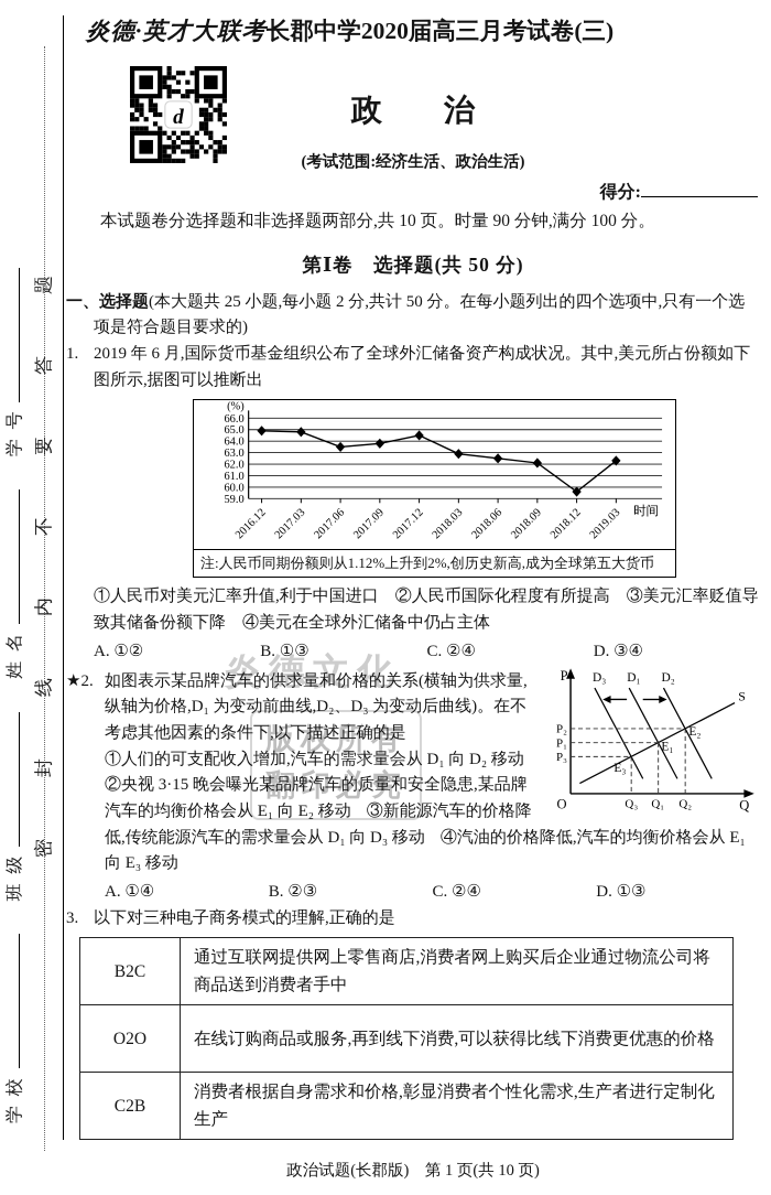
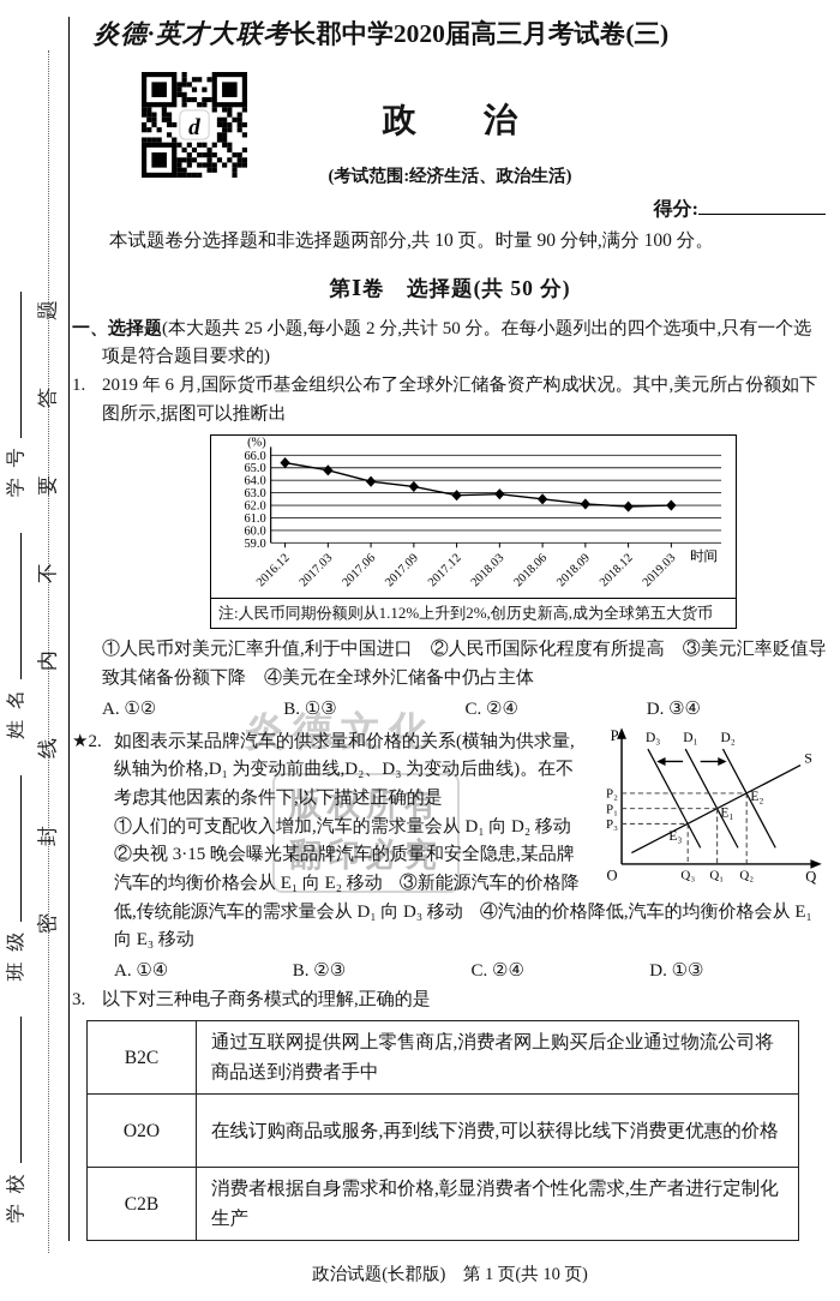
2016.12: 64.9 -> 65.4
2017.06: 63.5 -> 63.9
2017.09: 63.8 -> 63.5
2017.12: 64.5 -> 62.8
2018.12: 59.6 -> 61.9
2019.03: 62.3 -> 62.0
